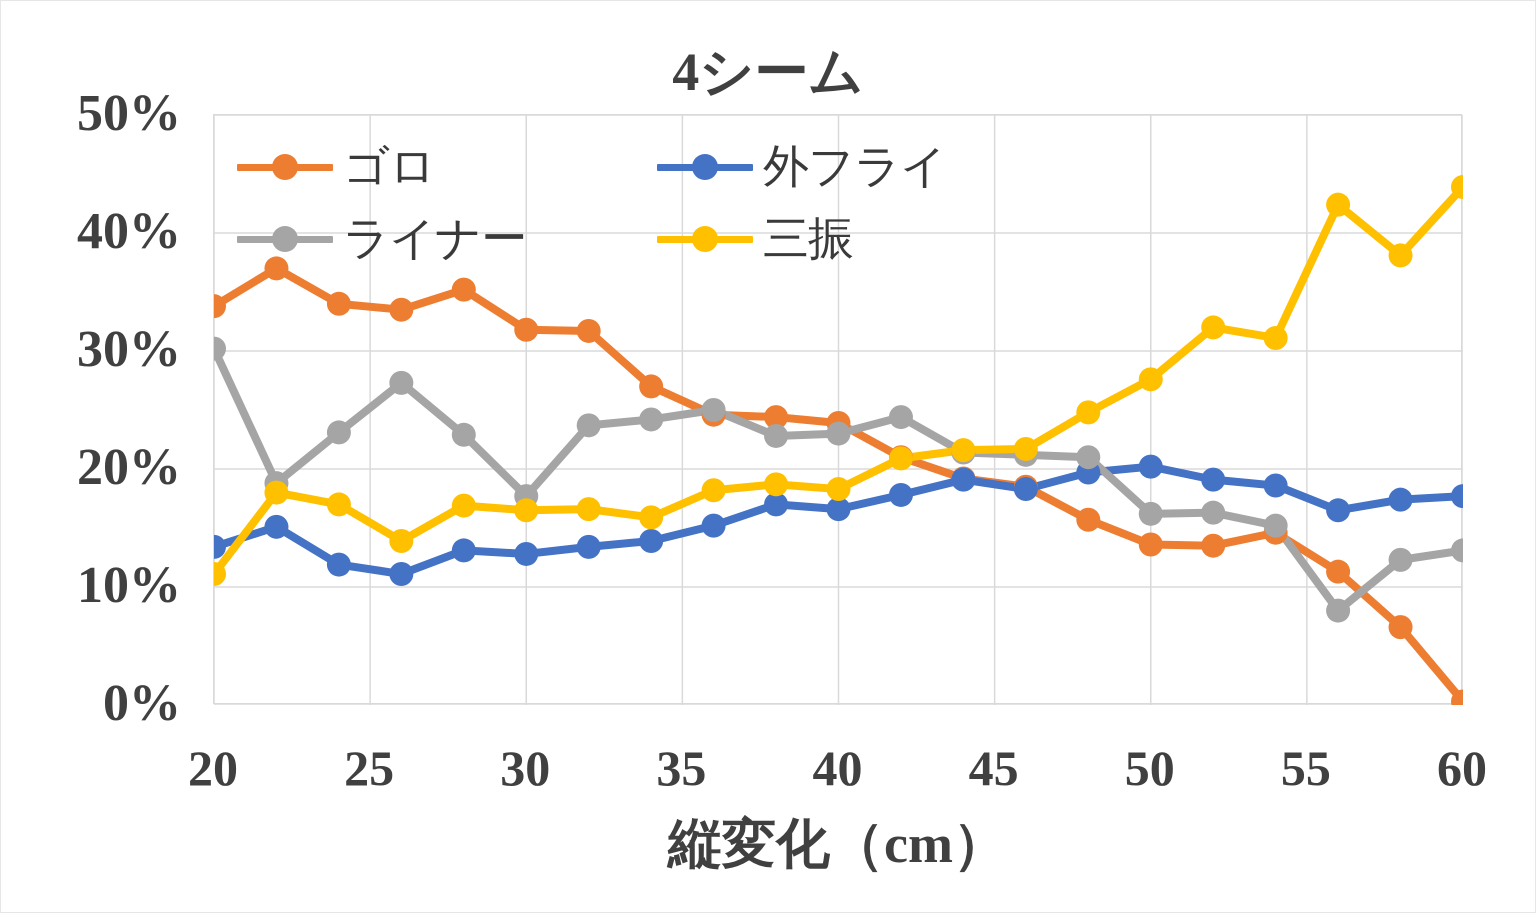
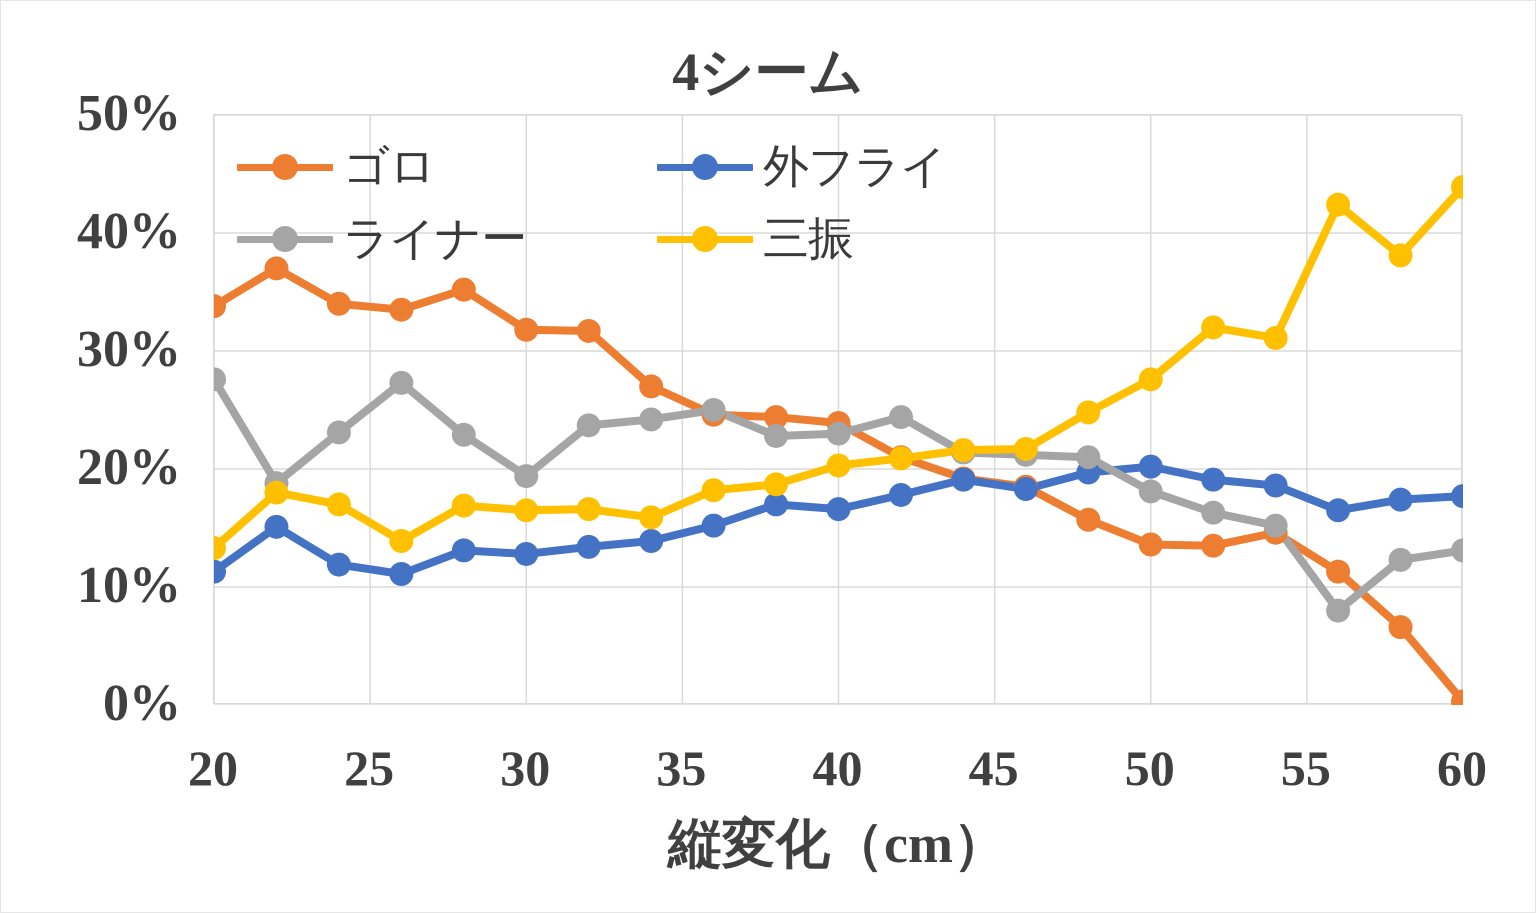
外フライ/20: 13.4% -> 11.3%
ライナー/20: 30.2% -> 27.6%
三振/20: 11.1% -> 13.3%
ライナー/30: 17.7% -> 19.4%
三振/40: 18.3% -> 20.3%
ライナー/50: 16.2% -> 18.1%
